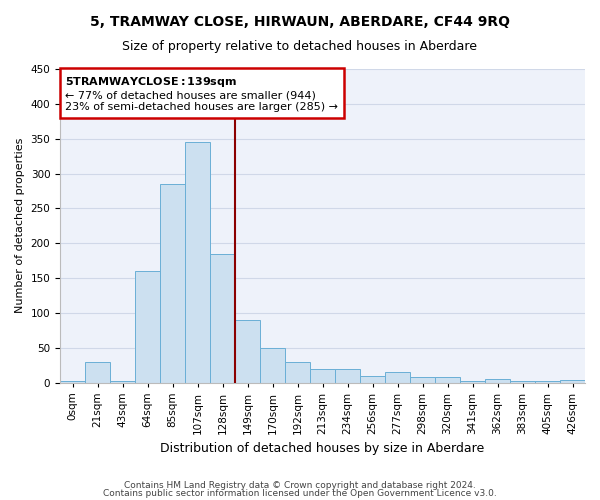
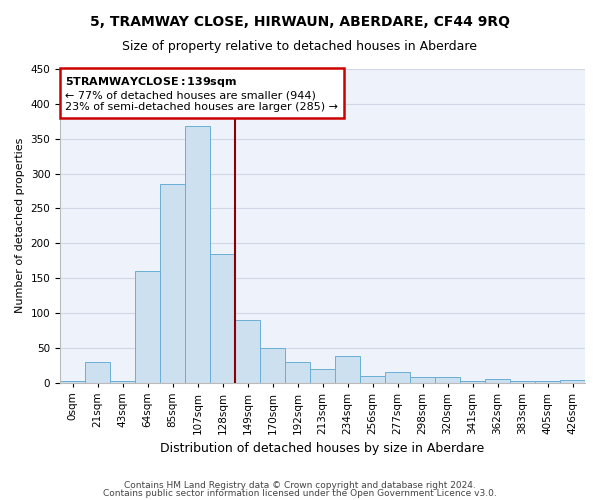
107sqm: 345 -> 368
234sqm: 20 -> 38
